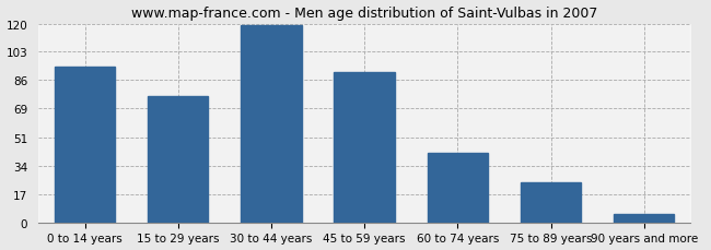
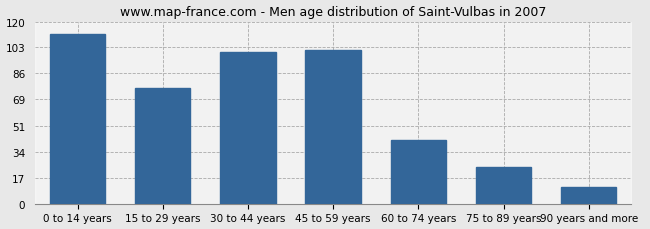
0 to 14 years: 94 -> 112
30 to 44 years: 119 -> 100
45 to 59 years: 91 -> 101
90 years and more: 5 -> 11
